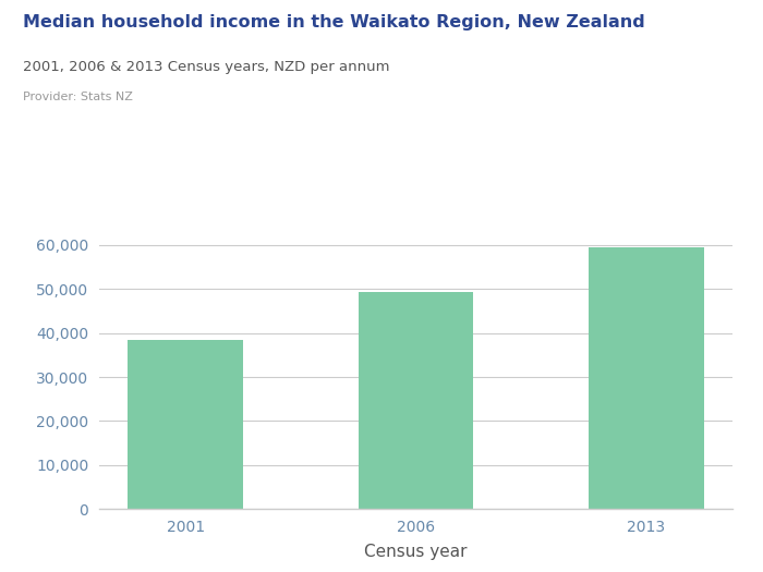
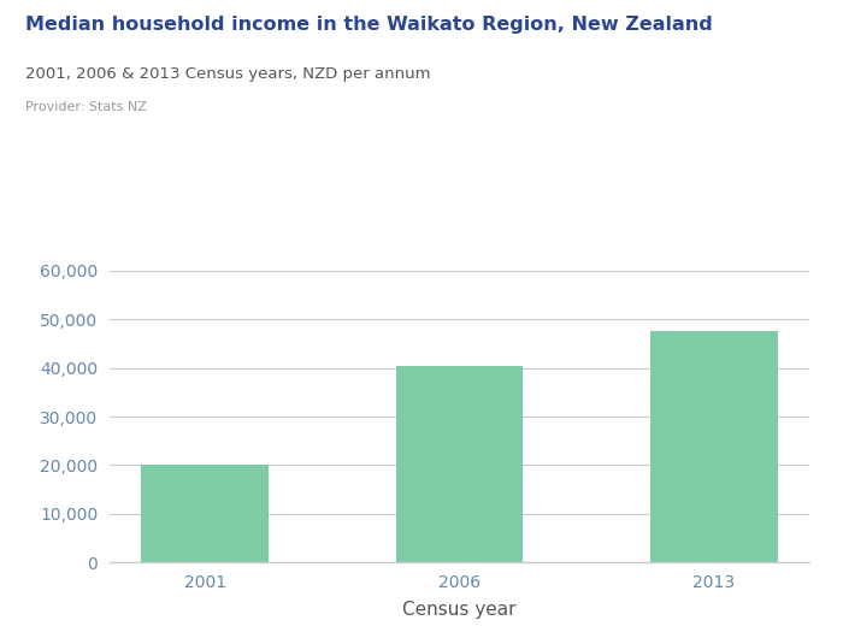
2001: 38,400 -> 20,000
2006: 49,300 -> 40,500
2013: 59,500 -> 47,500
